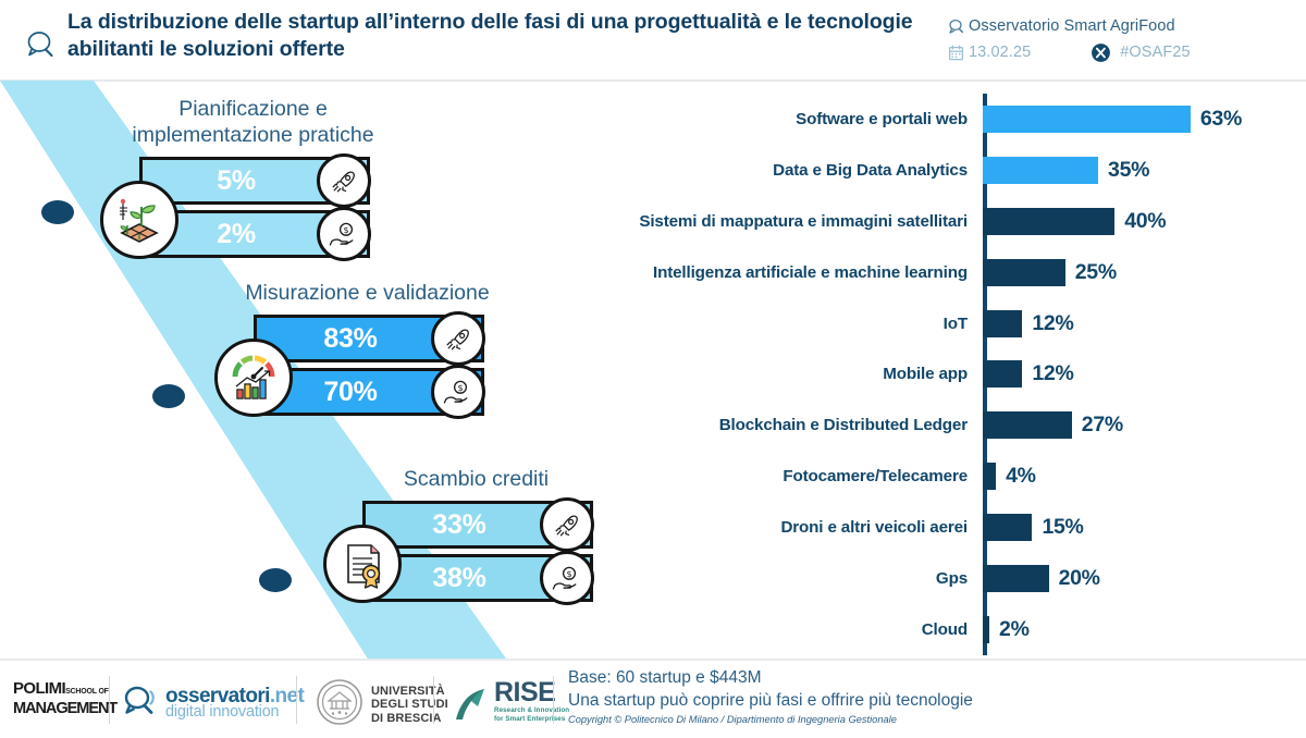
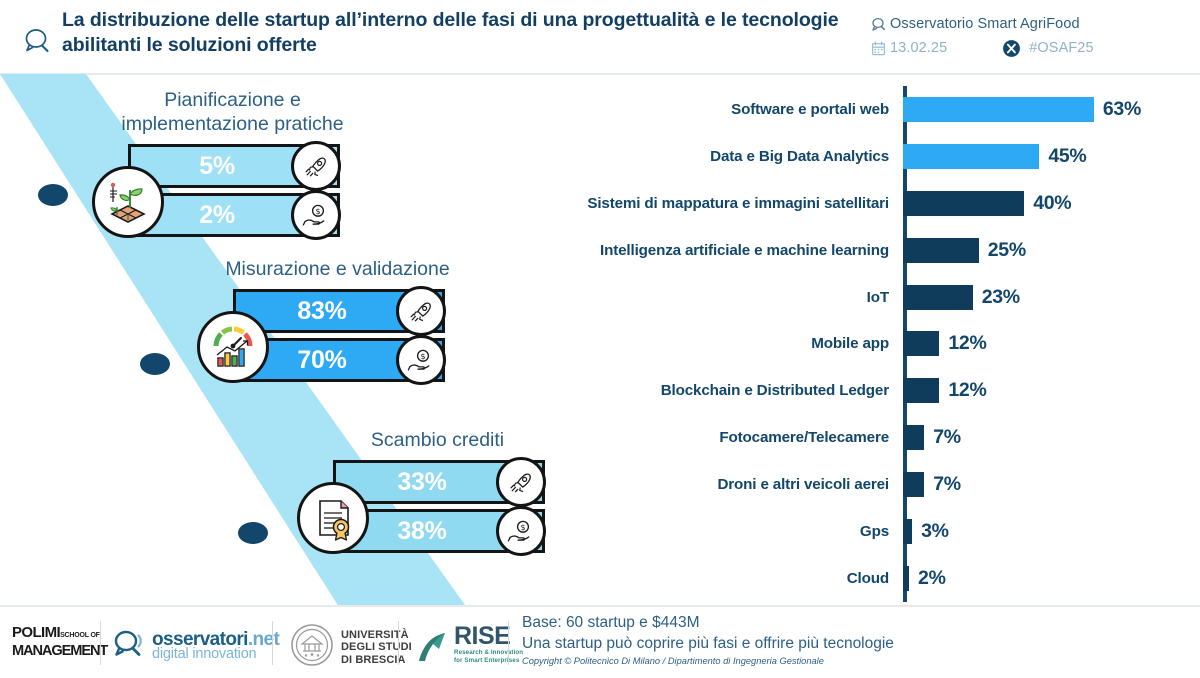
Data e Big Data Analytics: 35% -> 45%
IoT: 12% -> 23%
Blockchain e Distributed Ledger: 27% -> 12%
Fotocamere/Telecamere: 4% -> 7%
Droni e altri veicoli aerei: 15% -> 7%
Gps: 20% -> 3%
